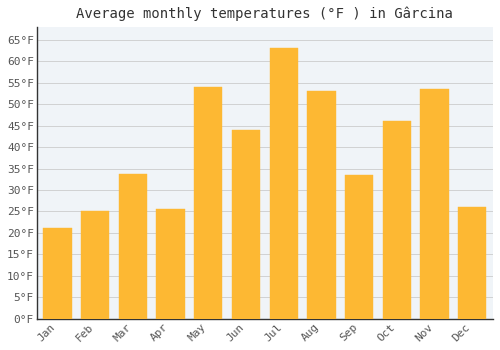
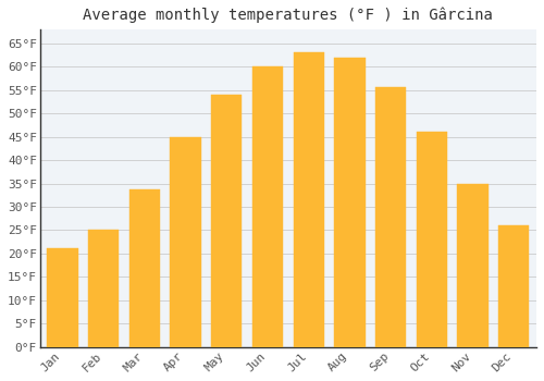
Apr: 25.5°F -> 45.0°F
Jun: 44.0°F -> 60.0°F
Aug: 53.0°F -> 62.0°F
Sep: 33.5°F -> 55.5°F
Nov: 53.5°F -> 35.0°F
